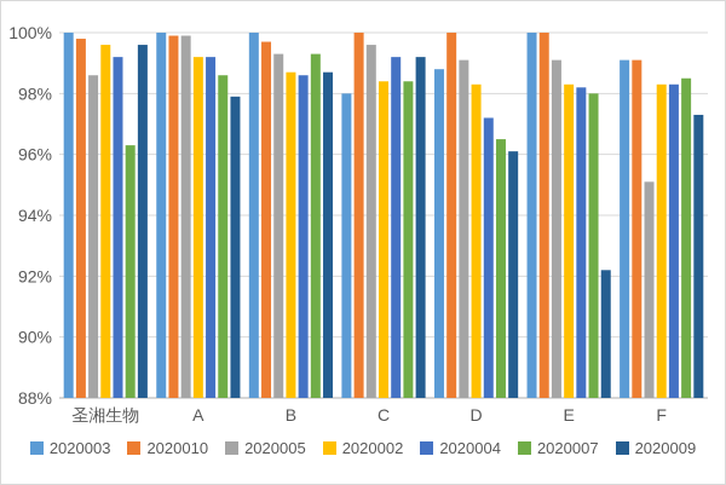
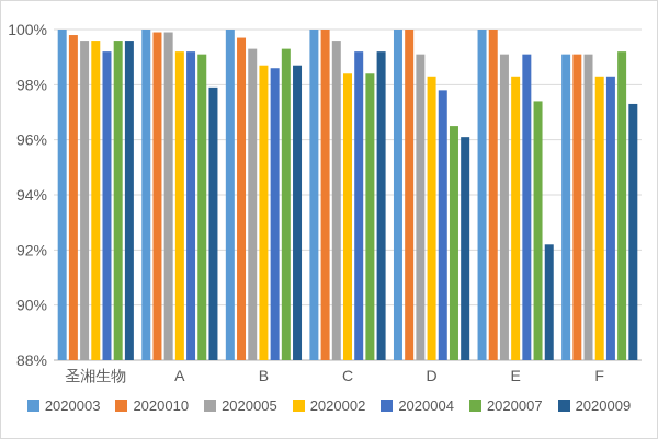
2020005/圣湘生物: 98.6% -> 99.6%
2020007/圣湘生物: 96.3% -> 99.6%
2020007/A: 98.6% -> 99.1%
2020003/C: 98.0% -> 100.0%
2020003/D: 98.8% -> 100.0%
2020004/D: 97.2% -> 97.8%
2020004/E: 98.2% -> 99.1%
2020007/E: 98.0% -> 97.4%
2020005/F: 95.1% -> 99.1%
2020007/F: 98.5% -> 99.2%
